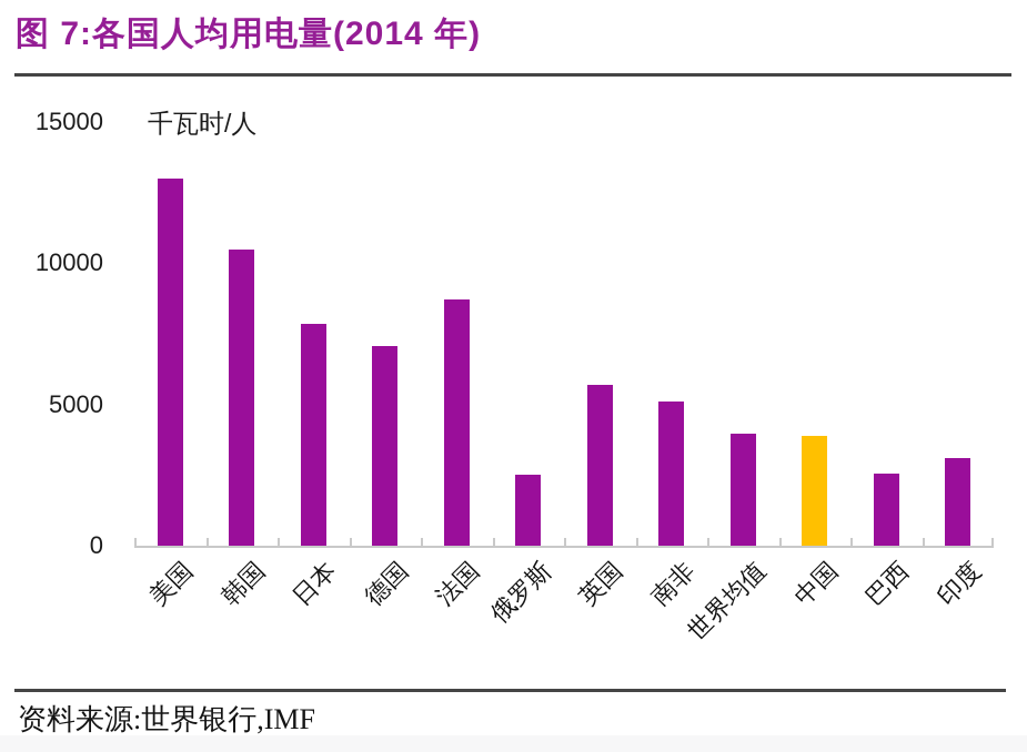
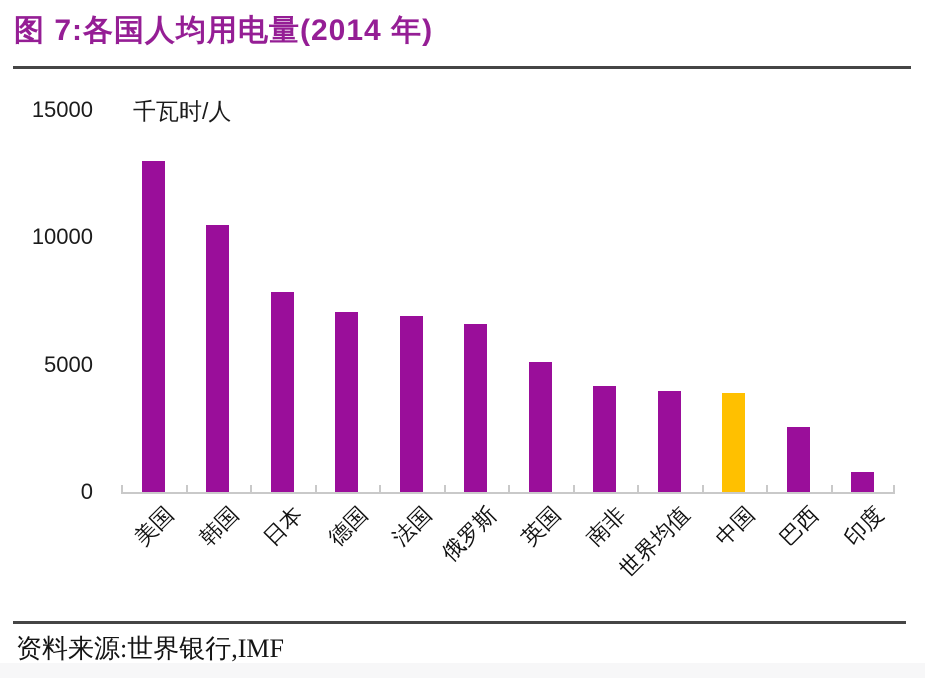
法国: 8700 -> 6900
俄罗斯: 2500 -> 6600
英国: 5700 -> 5100
南非: 5100 -> 4200
印度: 3100 -> 800
